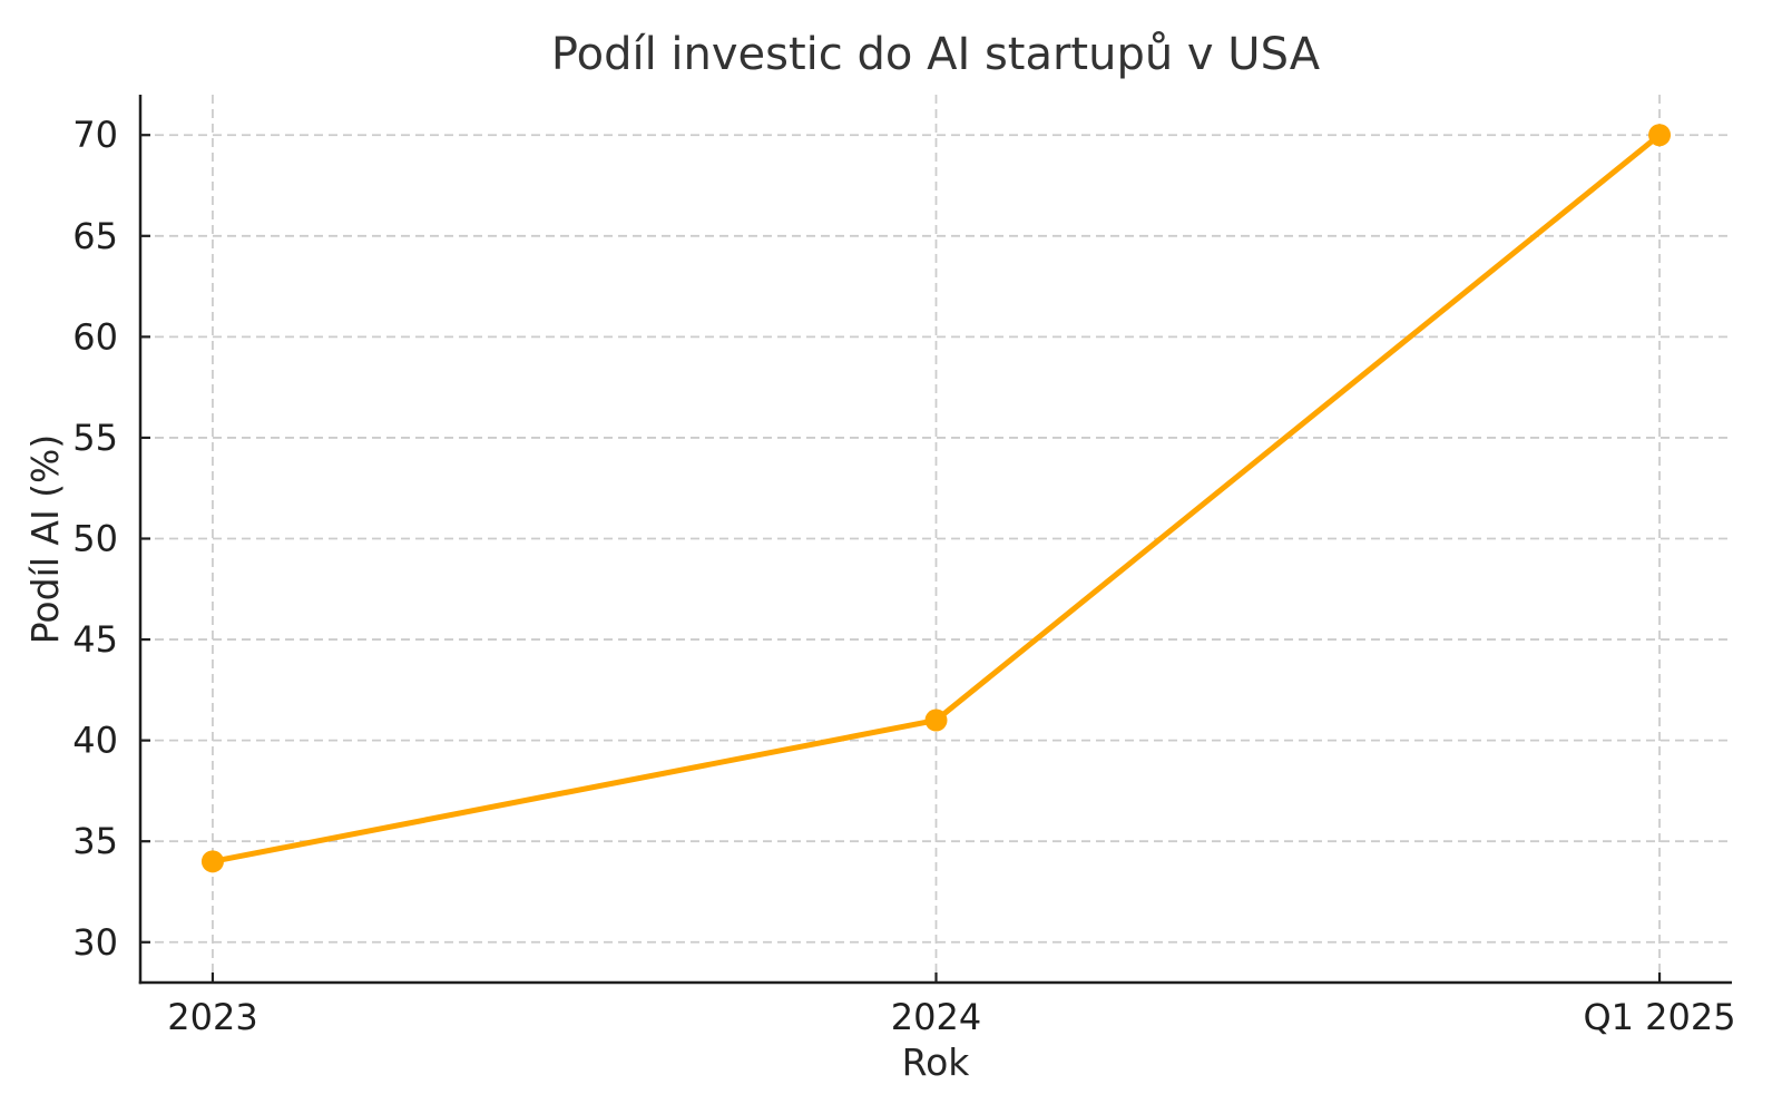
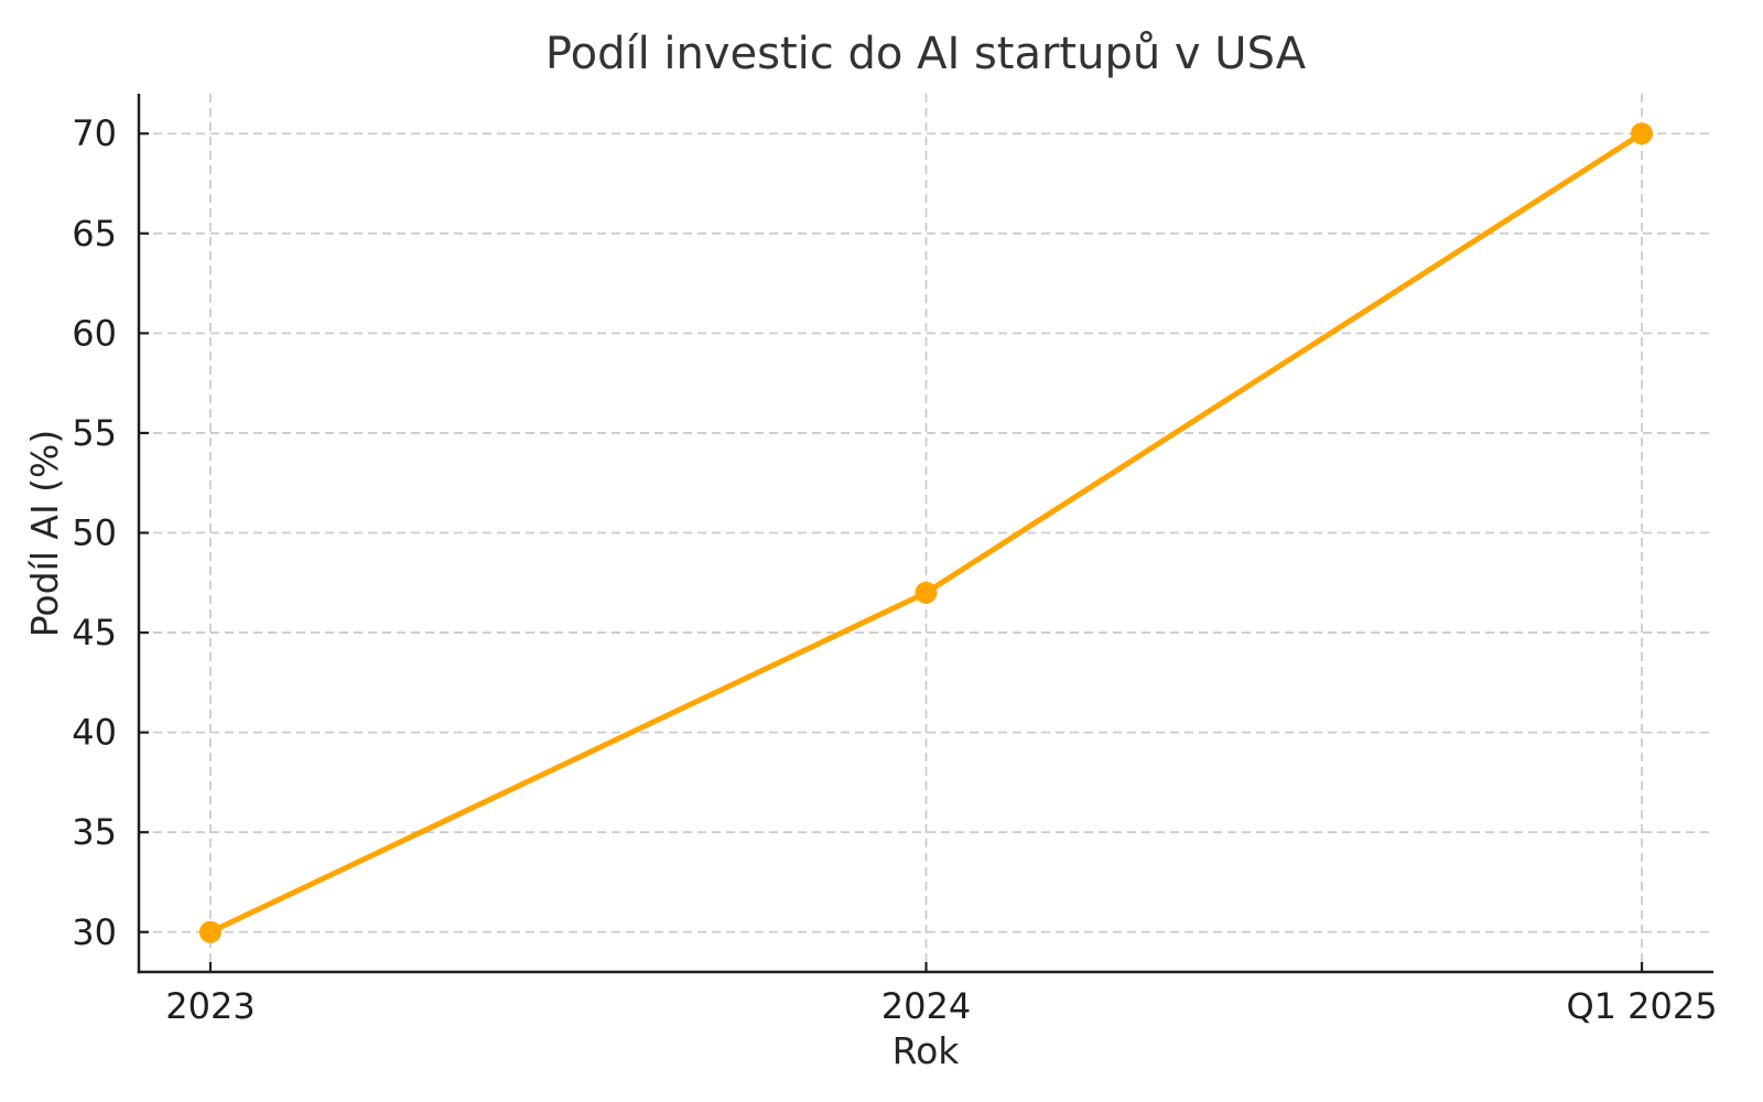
2023: 34 -> 30
2024: 41 -> 47
